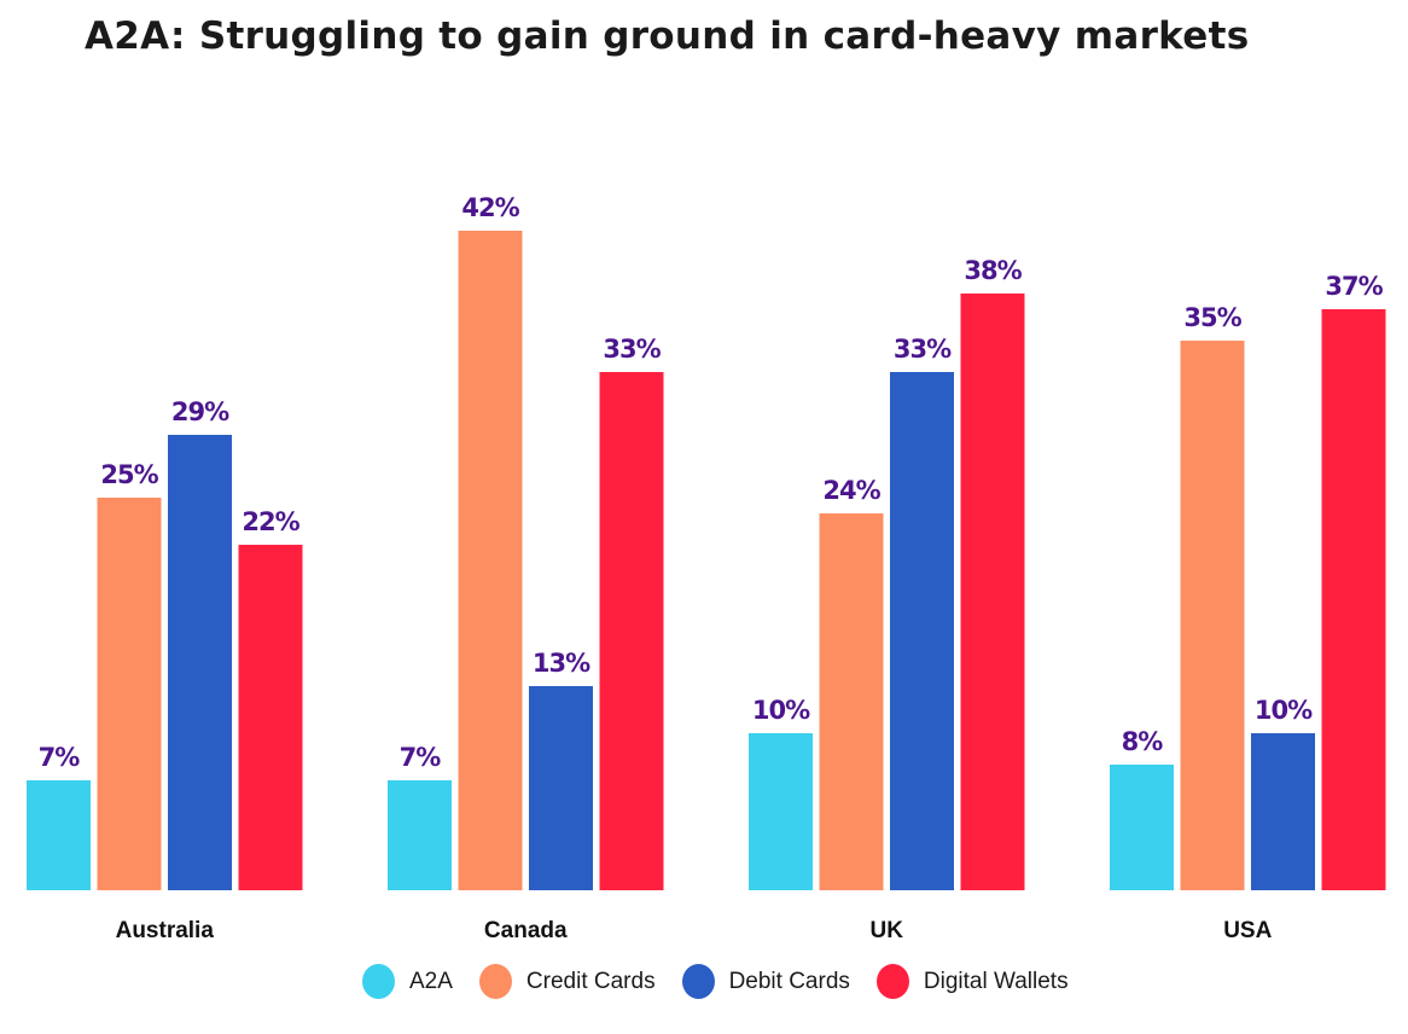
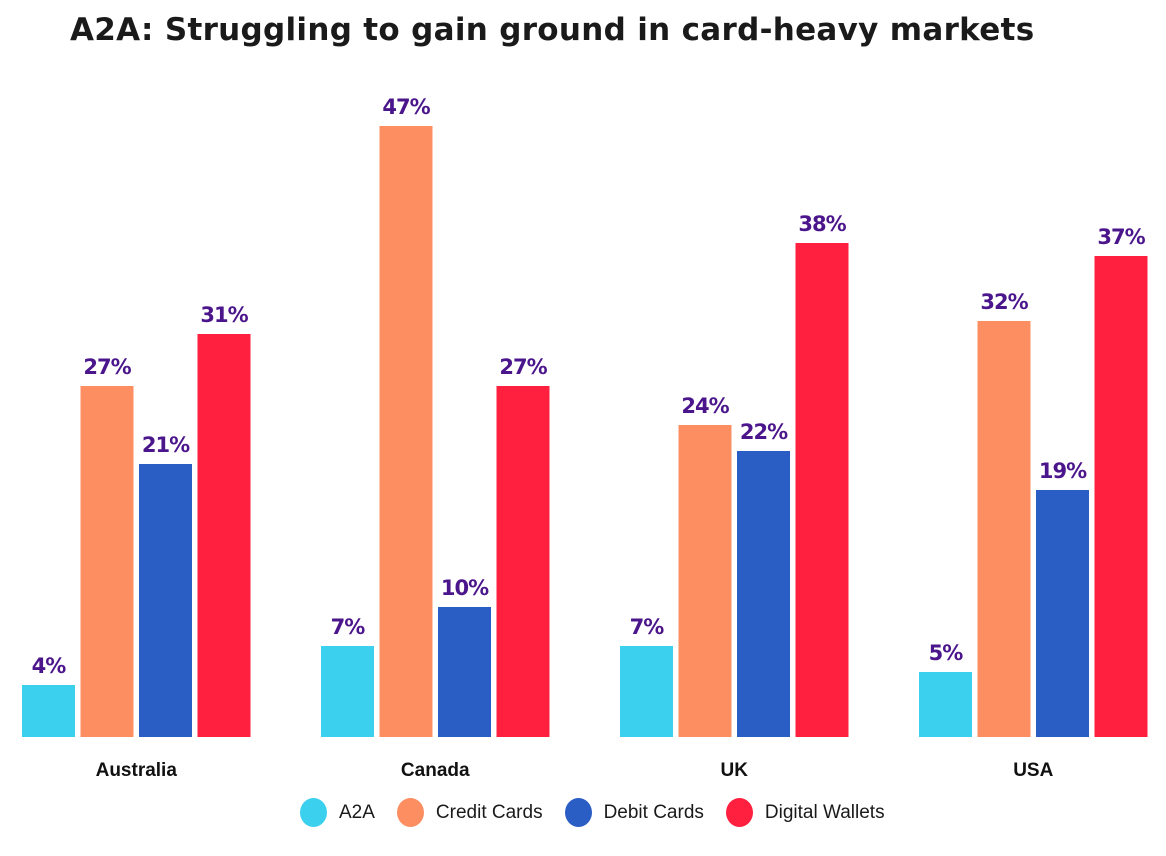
A2A/Australia: 7% -> 4%
Credit Cards/Australia: 25% -> 27%
Debit Cards/Australia: 29% -> 21%
Digital Wallets/Australia: 22% -> 31%
Credit Cards/Canada: 42% -> 47%
Debit Cards/Canada: 13% -> 10%
Digital Wallets/Canada: 33% -> 27%
A2A/UK: 10% -> 7%
Debit Cards/UK: 33% -> 22%
A2A/USA: 8% -> 5%
Credit Cards/USA: 35% -> 32%
Debit Cards/USA: 10% -> 19%
